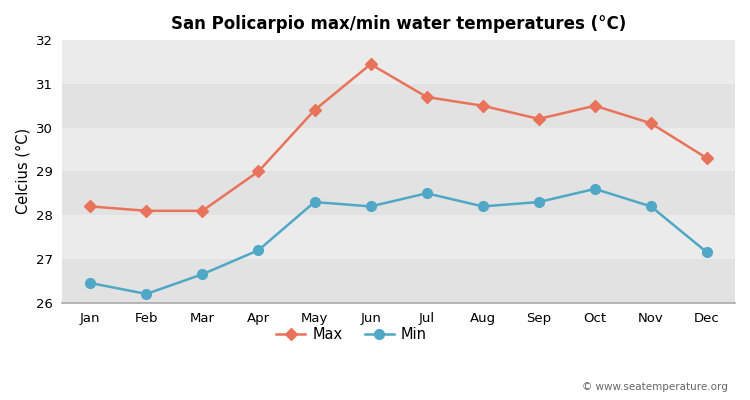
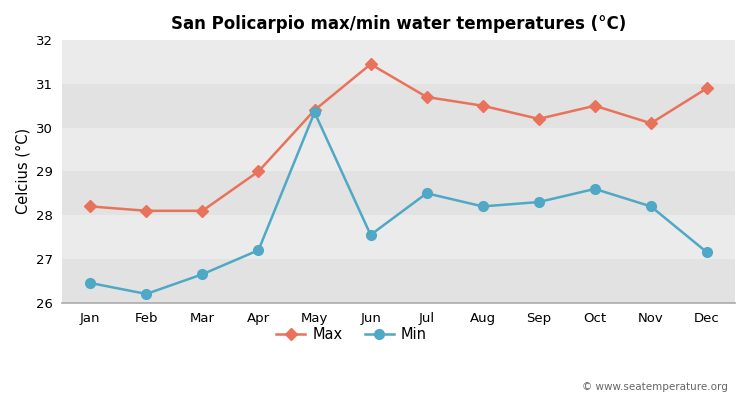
Min/May: 28.30 -> 30.35
Min/Jun: 28.20 -> 27.55
Max/Dec: 29.30 -> 30.90
